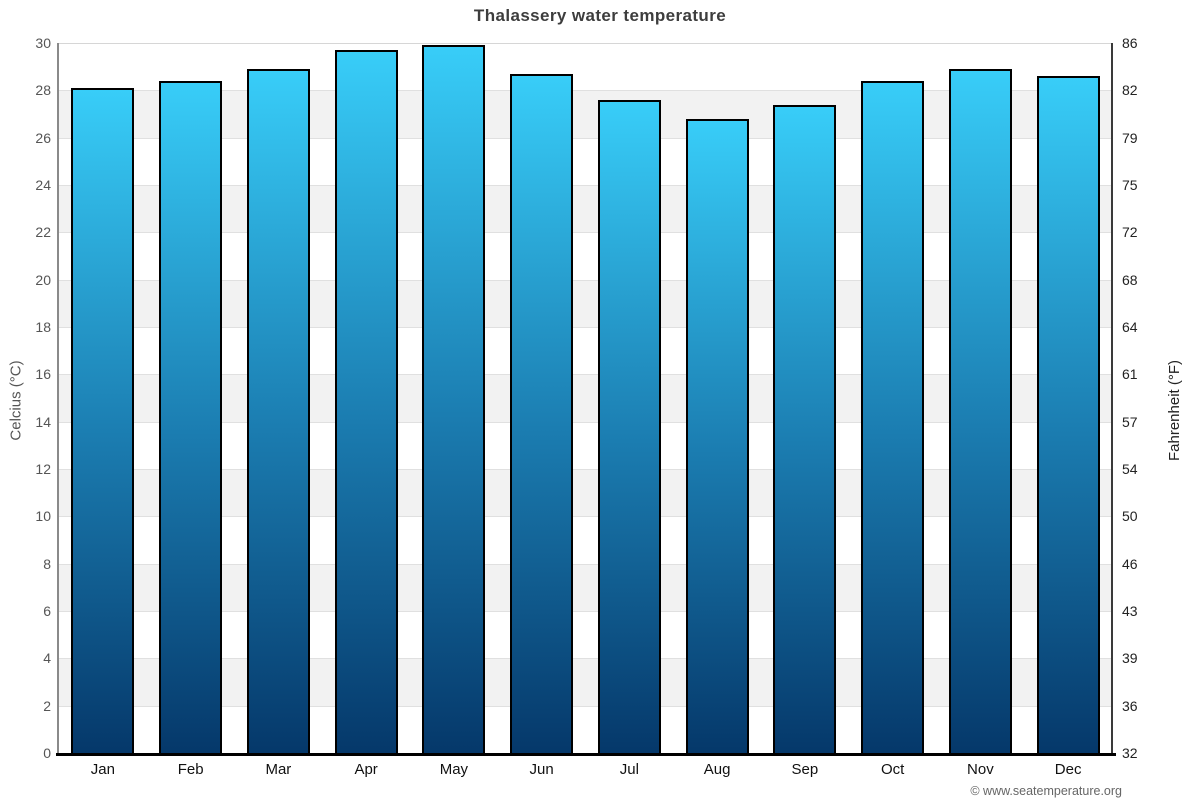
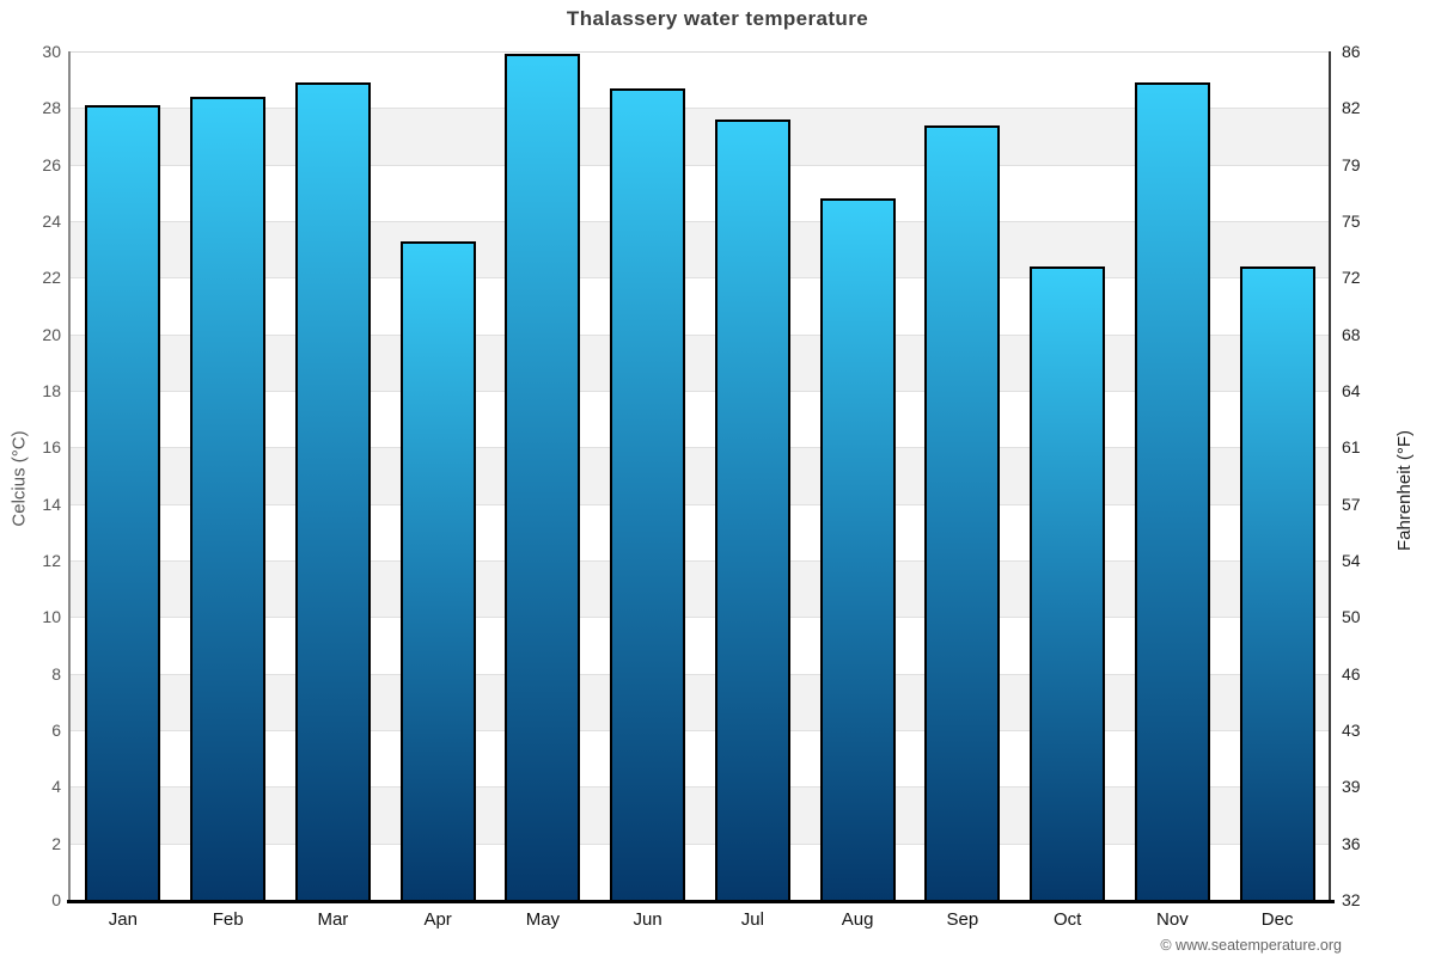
Apr: 29.7 -> 23.3
Aug: 26.8 -> 24.8
Oct: 28.4 -> 22.4
Dec: 28.6 -> 22.4
